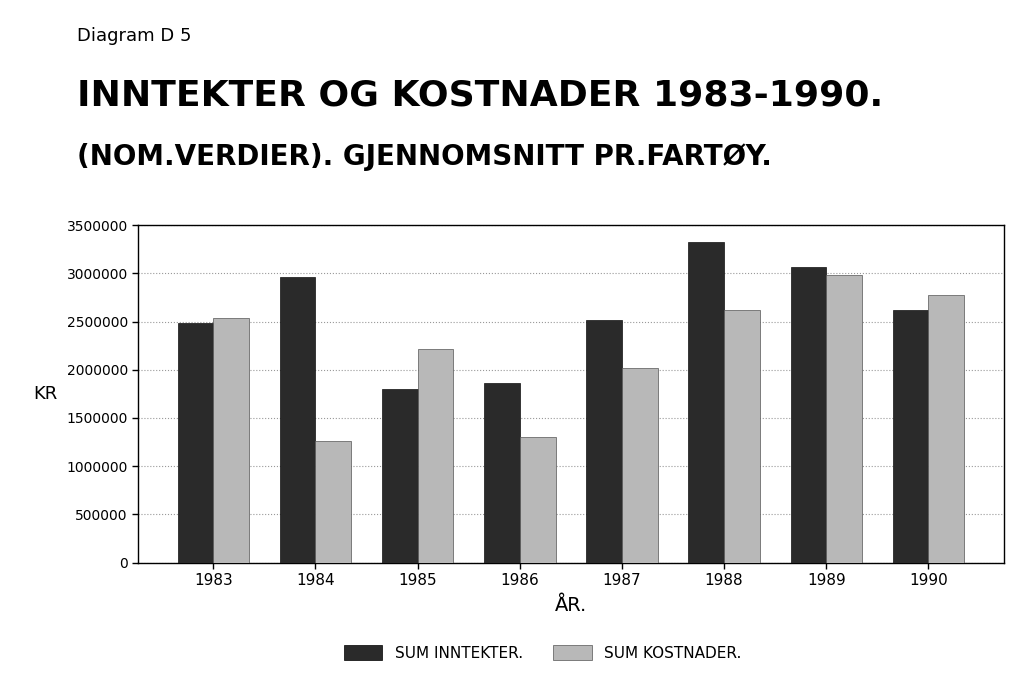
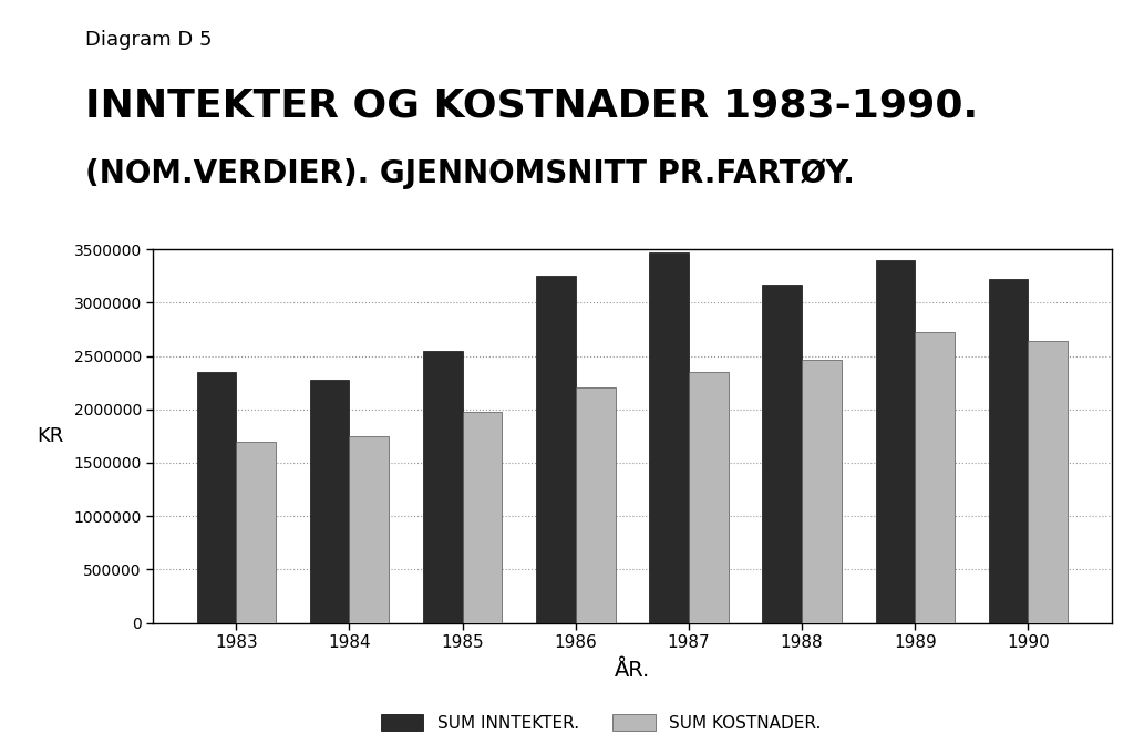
SUM INNTEKTER./1983: 2480000 -> 2350000
SUM KOSTNADER./1983: 2540000 -> 1700000
SUM INNTEKTER./1984: 2960000 -> 2280000
SUM KOSTNADER./1984: 1260000 -> 1750000
SUM INNTEKTER./1985: 1800000 -> 2550000
SUM KOSTNADER./1985: 2220000 -> 1980000
SUM INNTEKTER./1986: 1860000 -> 3250000
SUM KOSTNADER./1986: 1300000 -> 2200000
SUM INNTEKTER./1987: 2520000 -> 3470000
SUM KOSTNADER./1987: 2020000 -> 2350000
SUM INNTEKTER./1988: 3320000 -> 3170000
SUM KOSTNADER./1988: 2620000 -> 2460000
SUM INNTEKTER./1989: 3060000 -> 3400000
SUM KOSTNADER./1989: 2980000 -> 2720000
SUM INNTEKTER./1990: 2620000 -> 3220000
SUM KOSTNADER./1990: 2780000 -> 2640000
